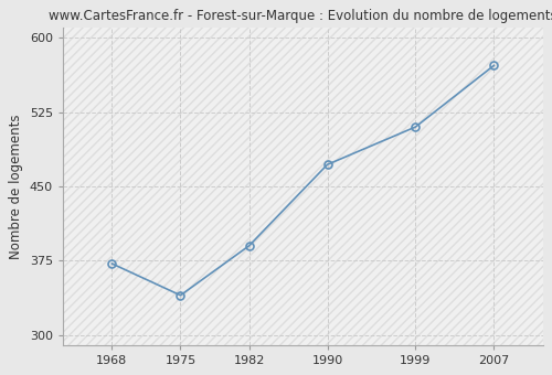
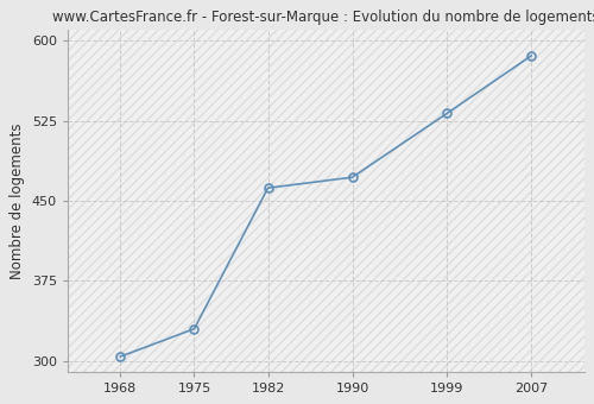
1968: 372 -> 304
1975: 340 -> 330
1982: 390 -> 462
1999: 510 -> 532
2007: 572 -> 586
